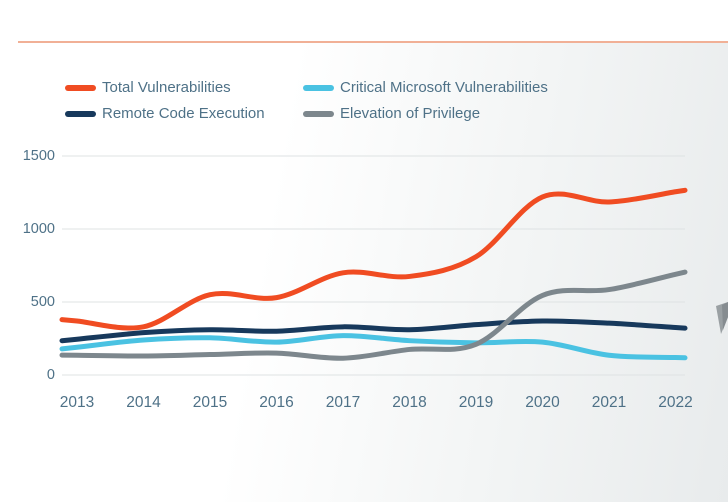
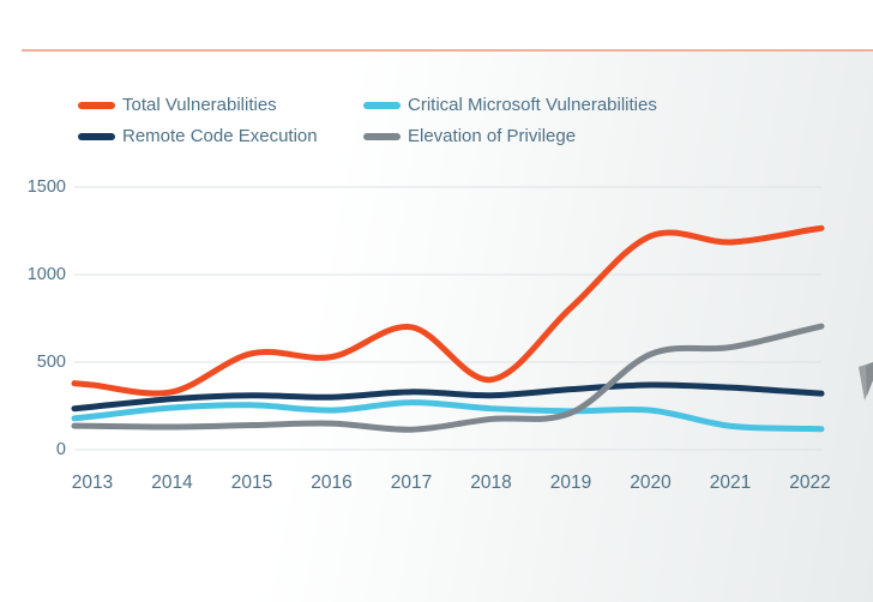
Total Vulnerabilities/2018: 680 -> 400
